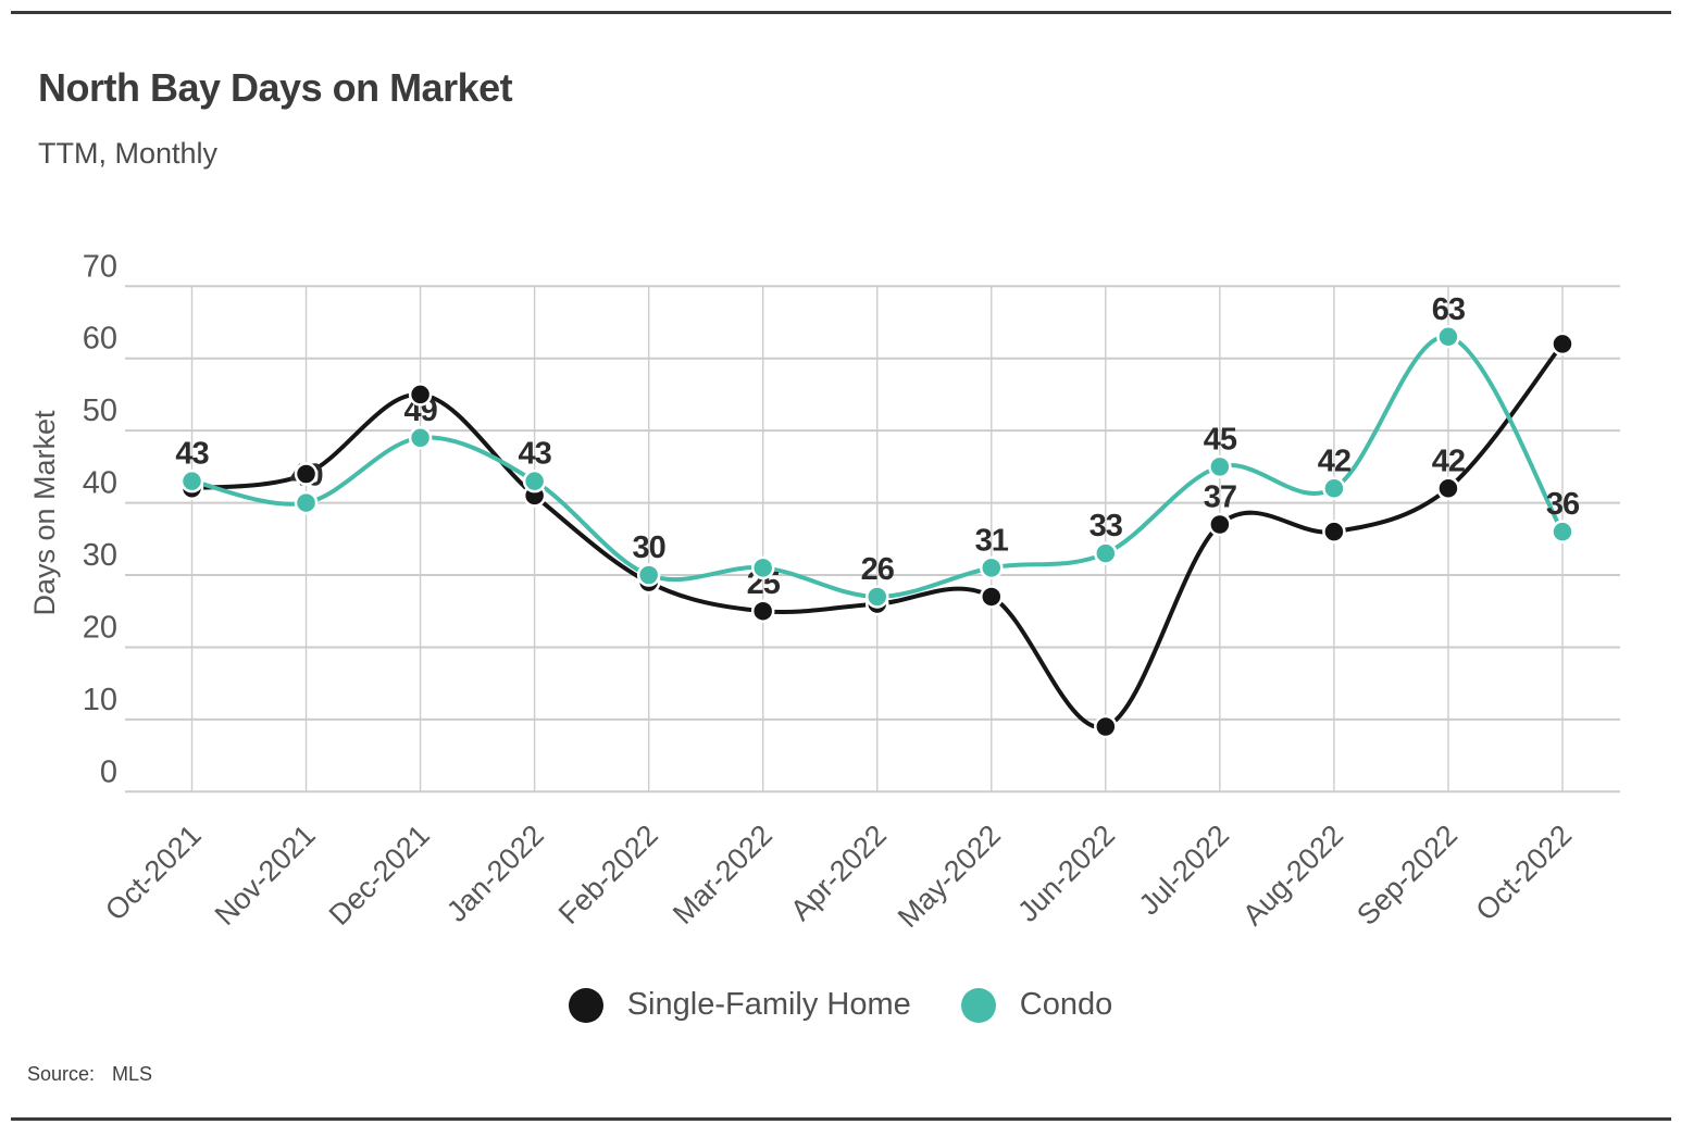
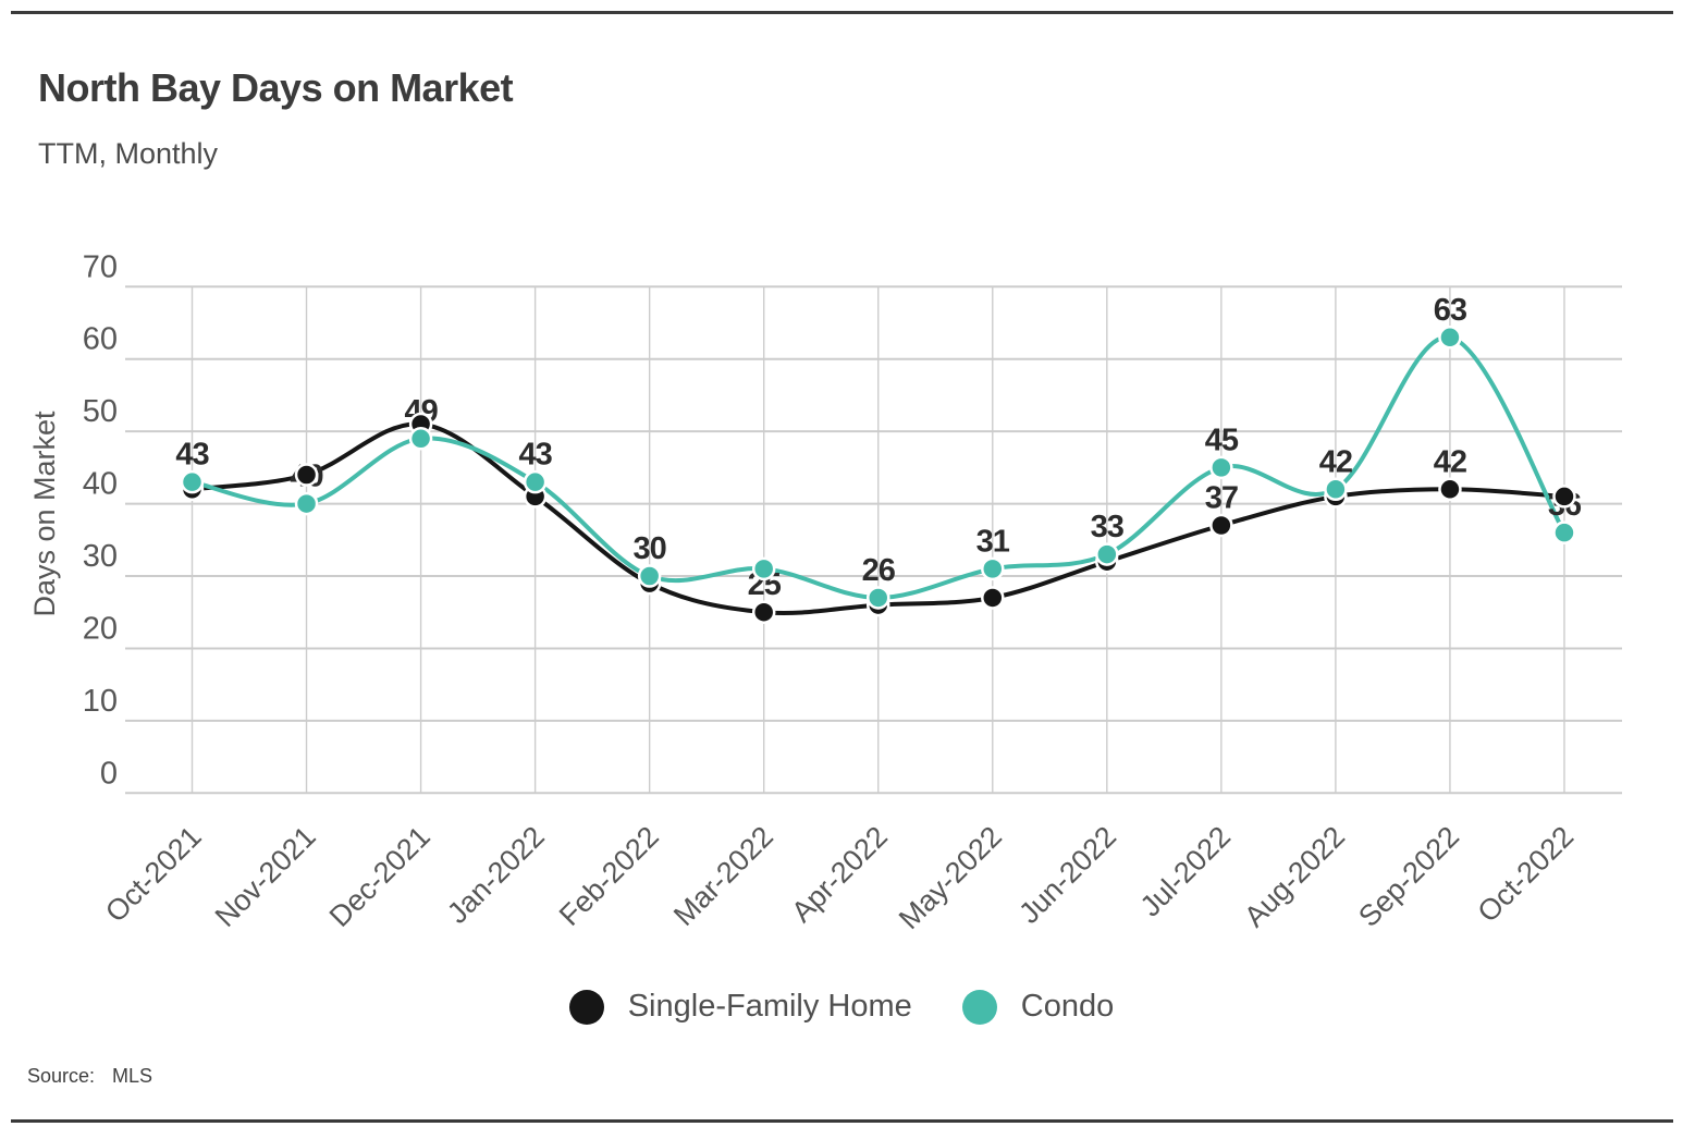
Single-Family Home/Dec-2021: 55 -> 51
Single-Family Home/Jun-2022: 9 -> 32
Single-Family Home/Aug-2022: 36 -> 41
Single-Family Home/Oct-2022: 62 -> 41
